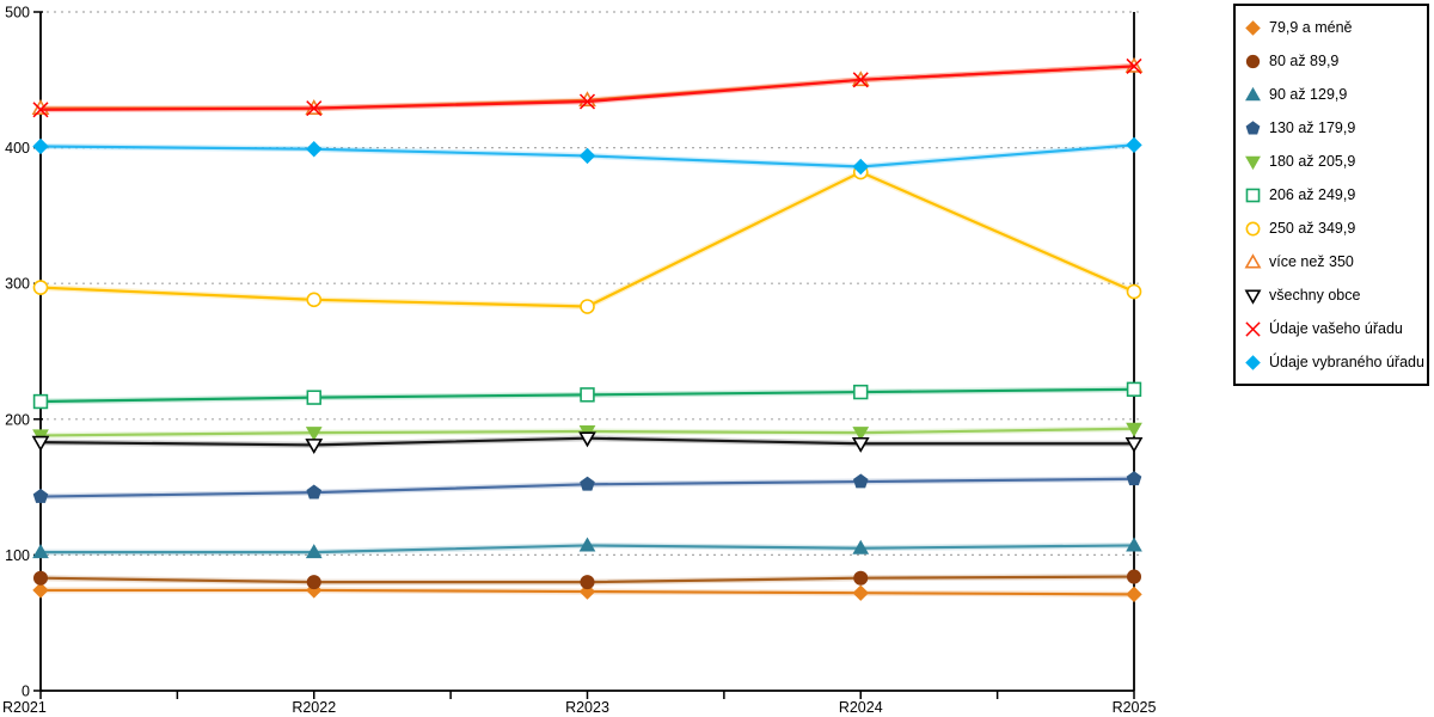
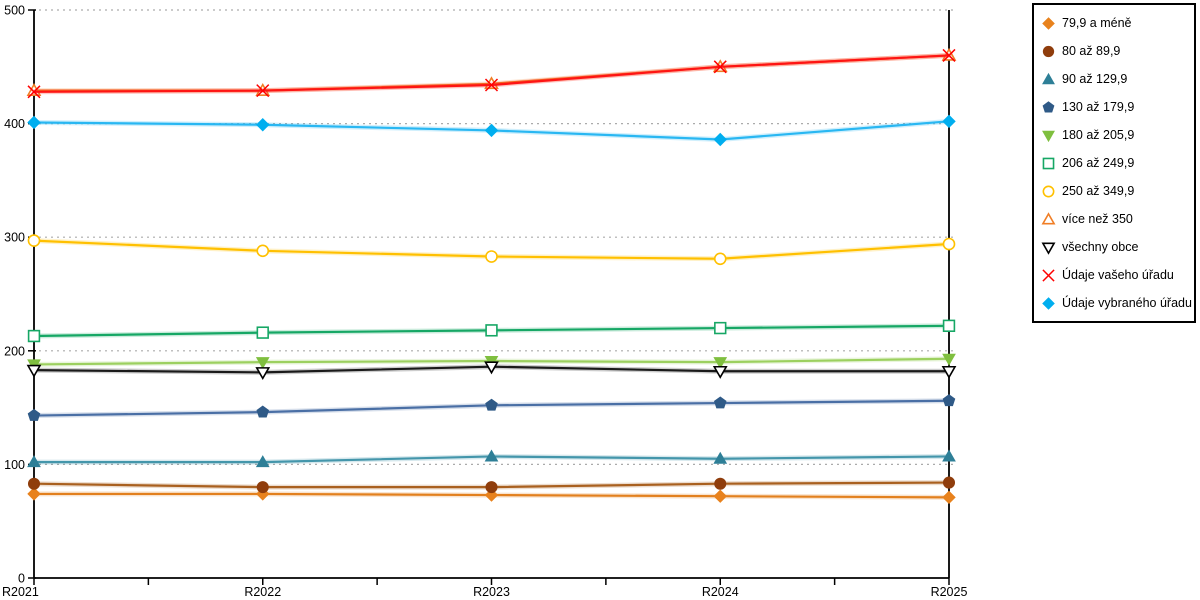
250 až 349,9/R2024: 382 -> 281
